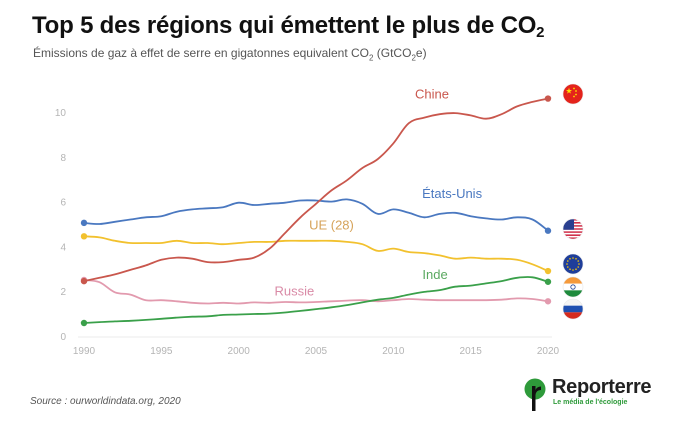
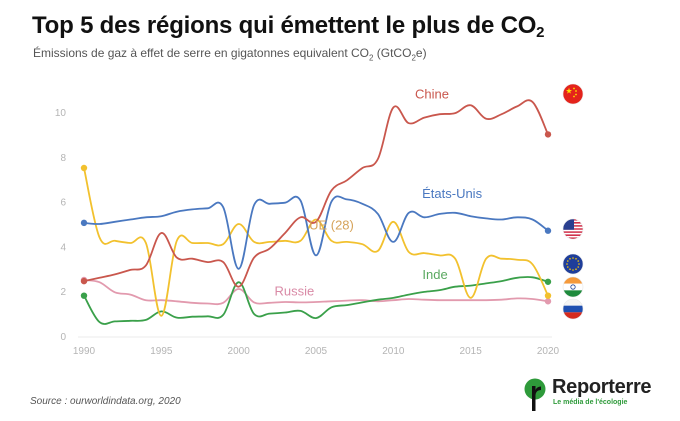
UE (28)/1990: 4.5 -> 7.5
Inde/1990: 0.6 -> 1.8
Chine/1995: 3.4 -> 4.6
UE (28)/1995: 4.2 -> 0.9
Inde/1995: 0.8 -> 1.1
Chine/2000: 3.4 -> 2.2
États-Unis/2000: 6.0 -> 3.0
UE (28)/2000: 4.2 -> 5.0
Inde/2000: 1.0 -> 2.4
Russie/2000: 1.4 -> 2.1
Chine/2005: 5.9 -> 5.1
États-Unis/2005: 6.0 -> 3.6
UE (28)/2005: 4.2 -> 5.2
Inde/2005: 1.2 -> 0.8
Chine/2010: 8.6 -> 10.2
États-Unis/2010: 5.7 -> 4.2
UE (28)/2010: 3.9 -> 5.1
Chine/2015: 9.8 -> 10.3
UE (28)/2015: 3.5 -> 1.7
Chine/2020: 10.6 -> 9.0
UE (28)/2020: 2.9 -> 1.8
